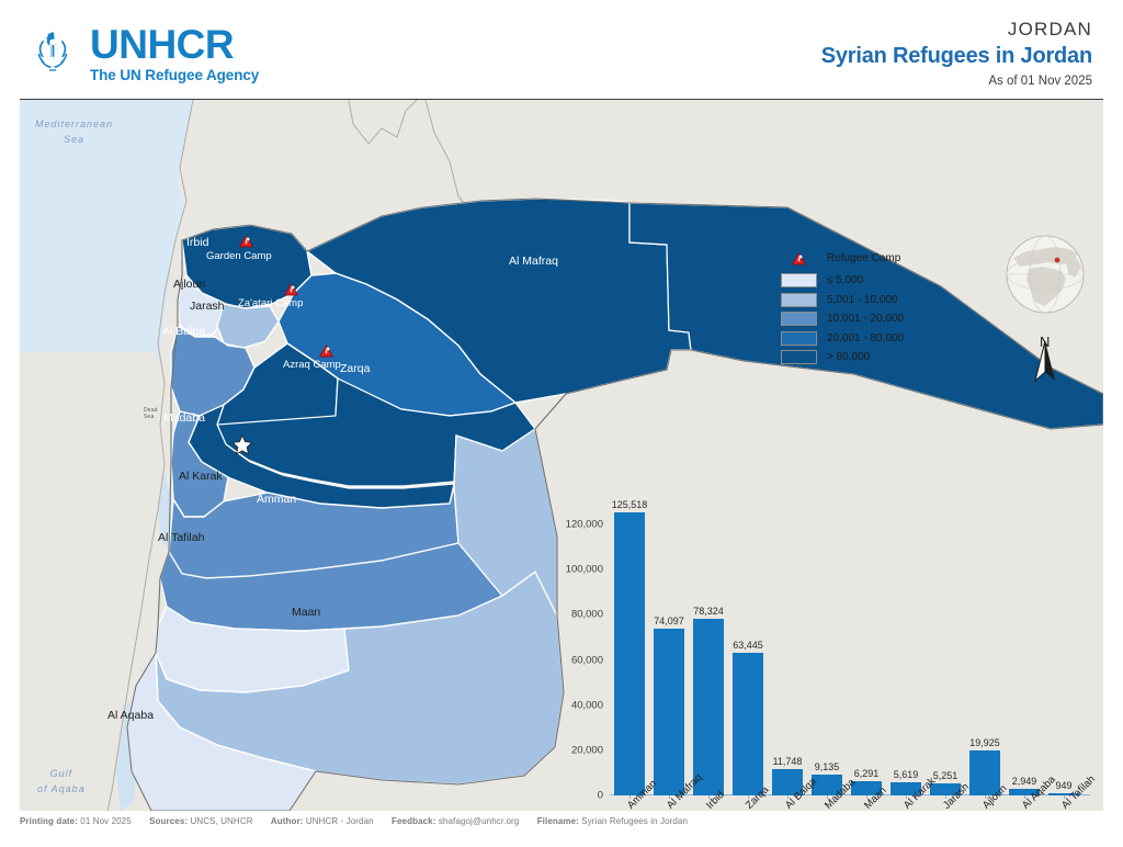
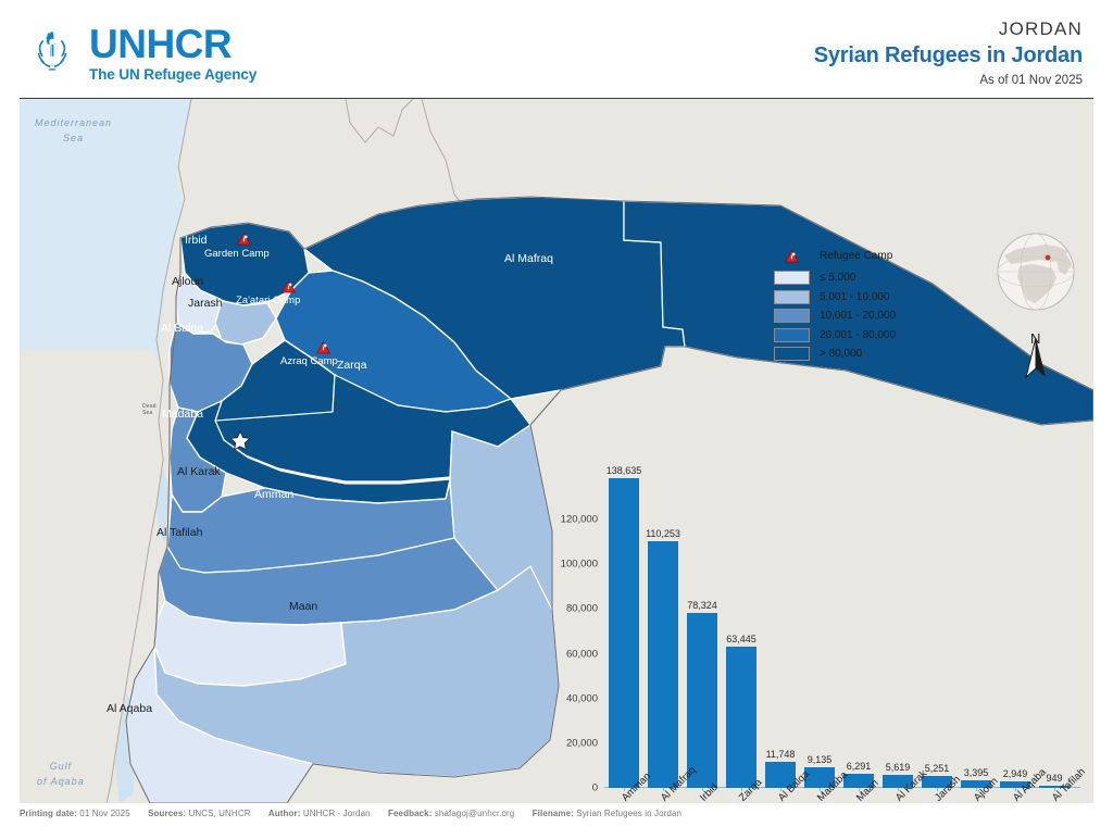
Amman: 125,518 -> 138,635
Al Mafraq: 74,097 -> 110,253
Ajloun: 19,925 -> 3,395
